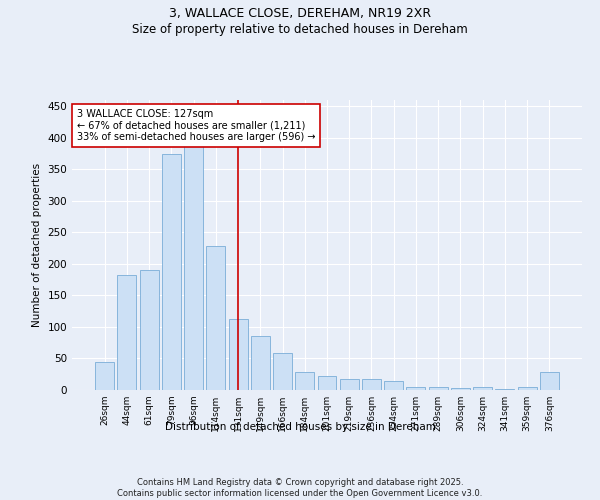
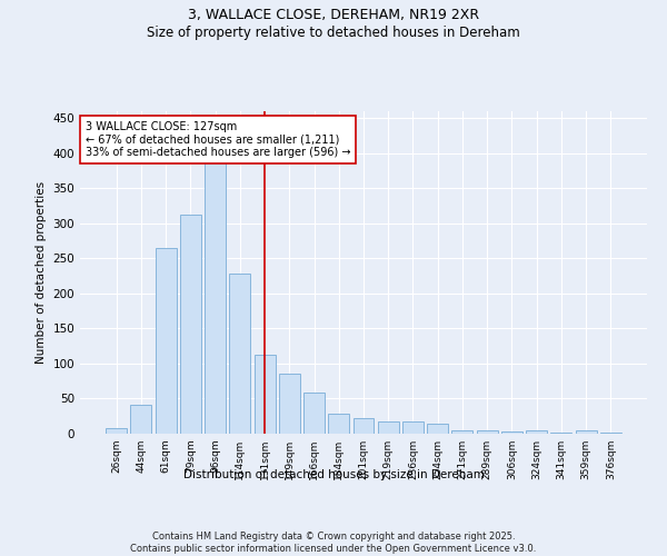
26sqm: 44 -> 8
44sqm: 182 -> 42
61sqm: 190 -> 265
79sqm: 374 -> 312
376sqm: 28 -> 2
